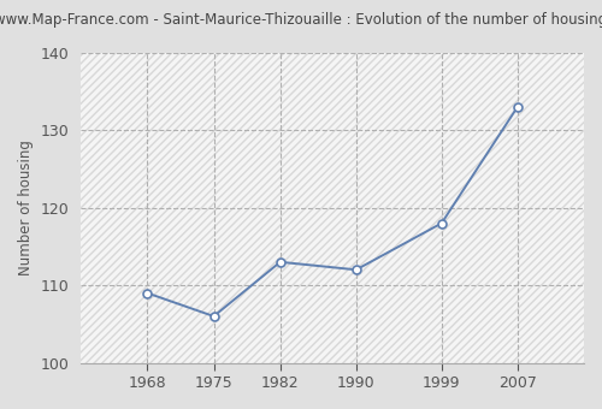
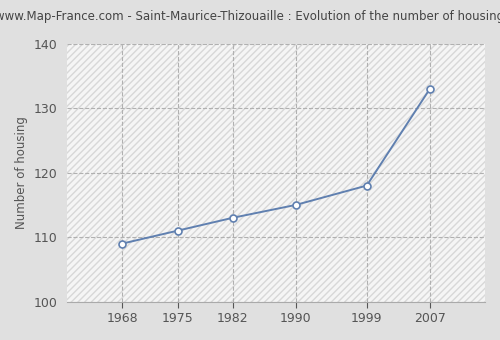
1975: 106 -> 111
1990: 112 -> 115
